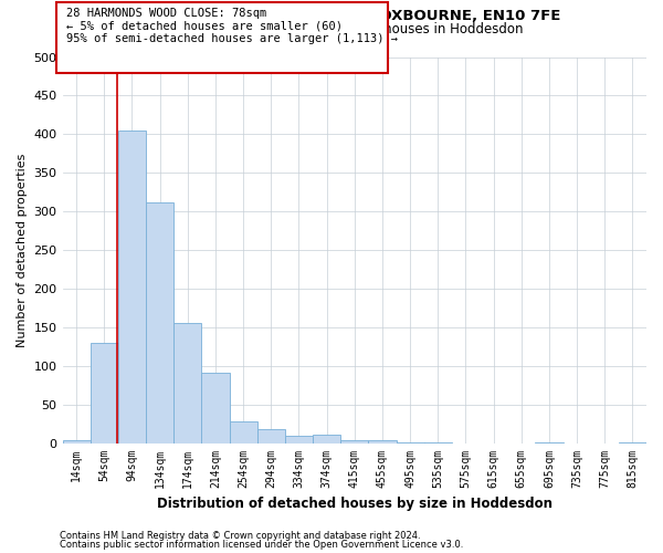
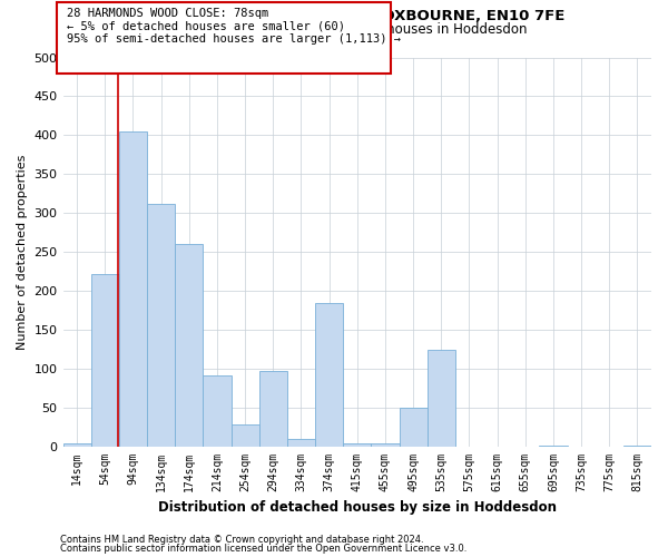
54sqm: 130 -> 222
174sqm: 156 -> 260
294sqm: 18 -> 98
374sqm: 12 -> 184
495sqm: 2 -> 50
535sqm: 1 -> 124
